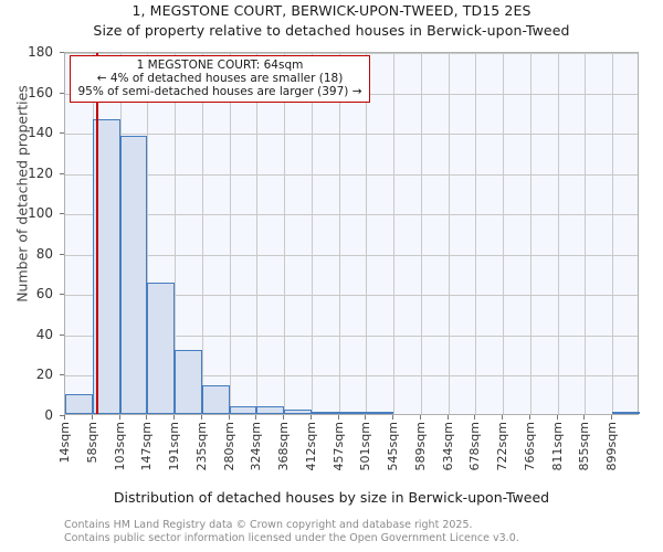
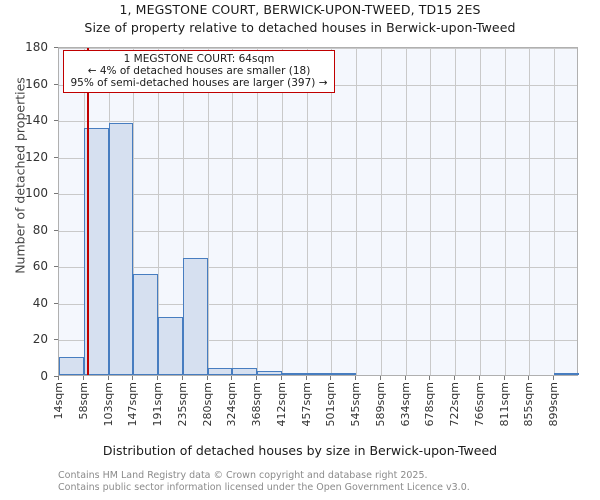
58sqm: 146 -> 135
147sqm: 65 -> 55
235sqm: 14 -> 64
